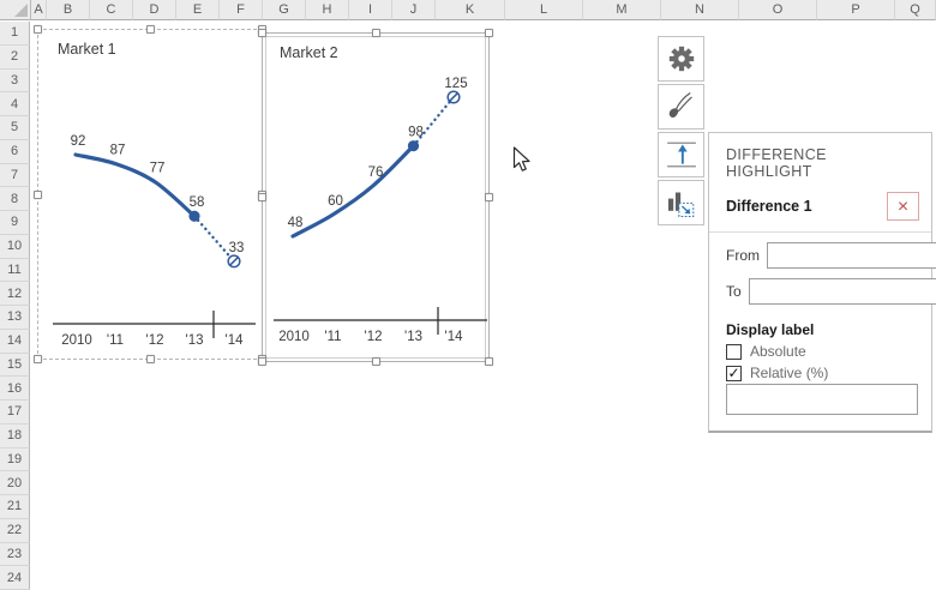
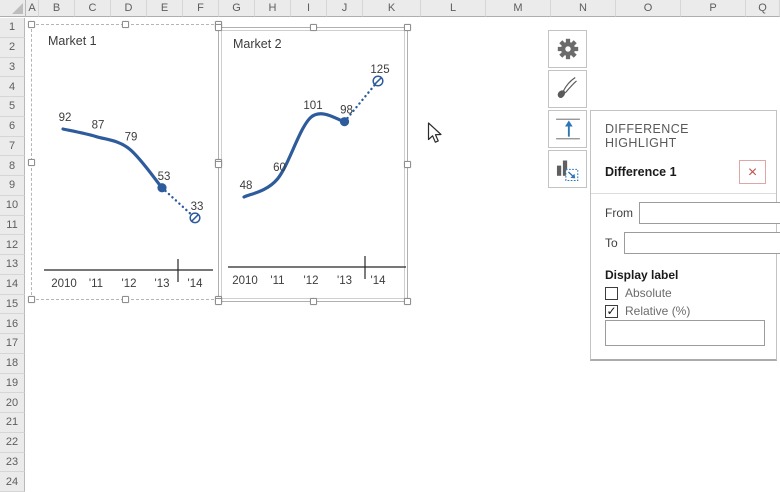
Market 1/'12: 77 -> 79
Market 1/'13: 58 -> 53
Market 2/'12: 76 -> 101
